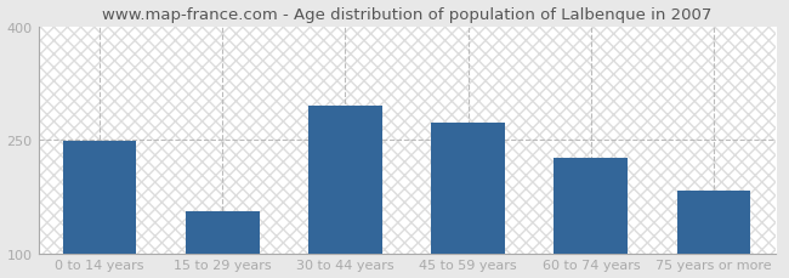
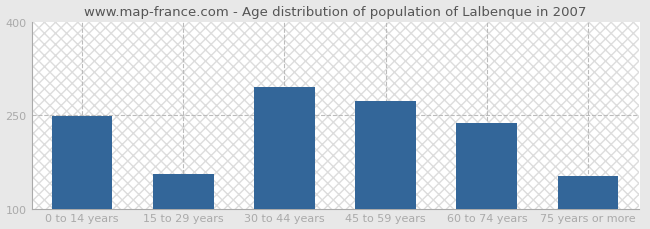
60 to 74 years: 226 -> 238
75 years or more: 182 -> 152
